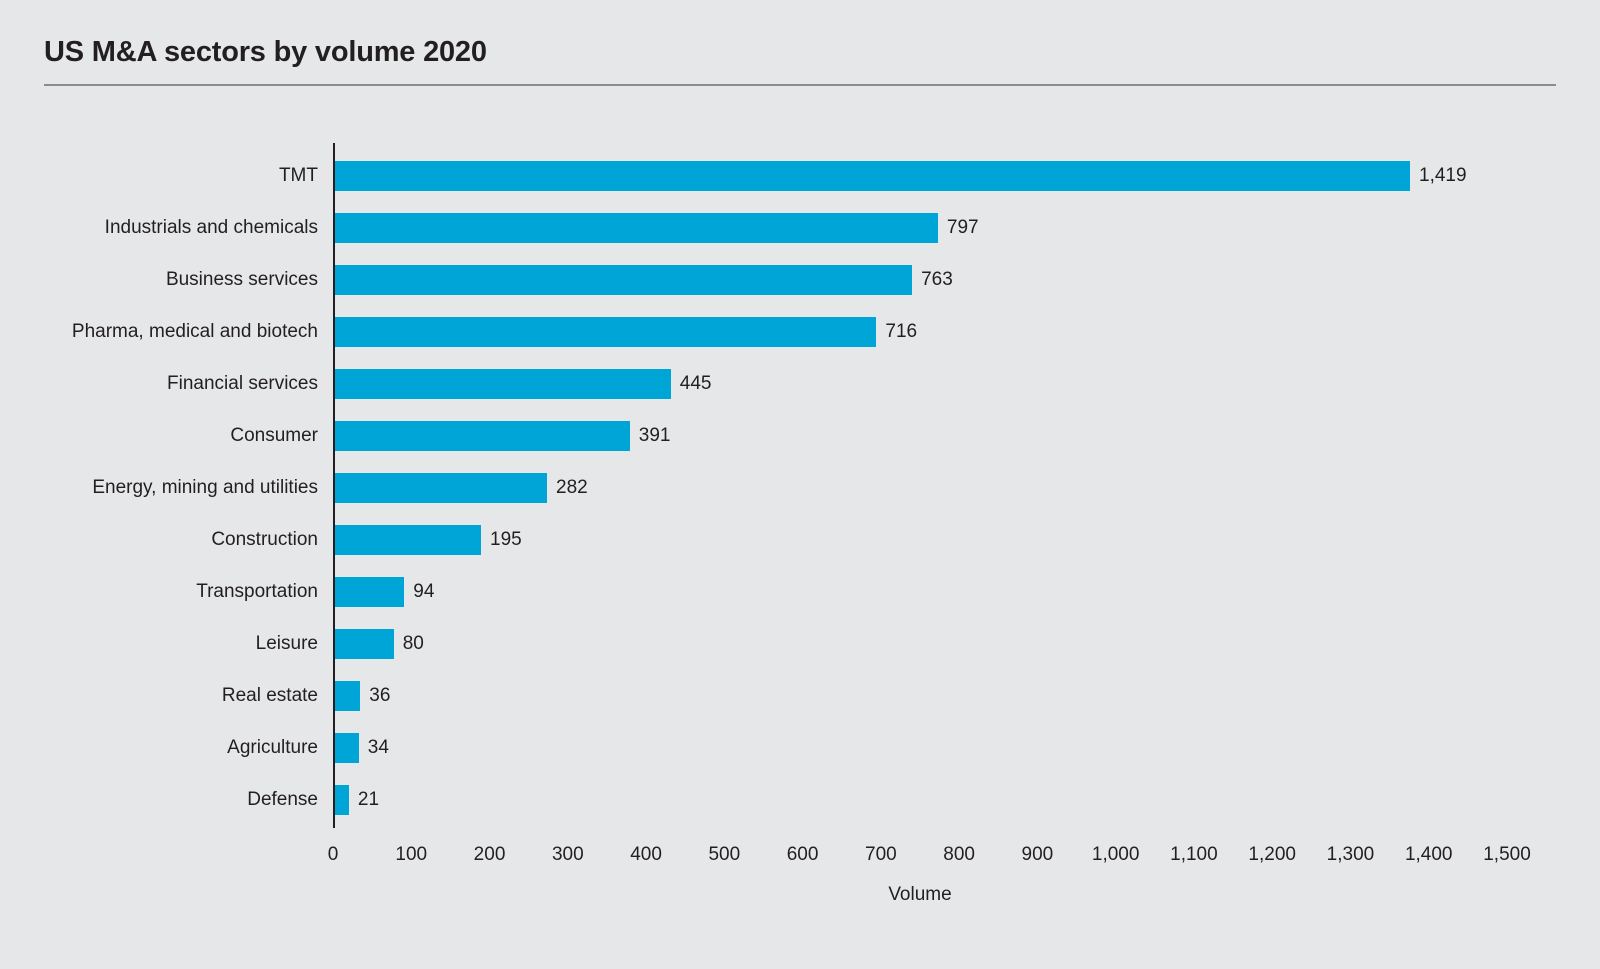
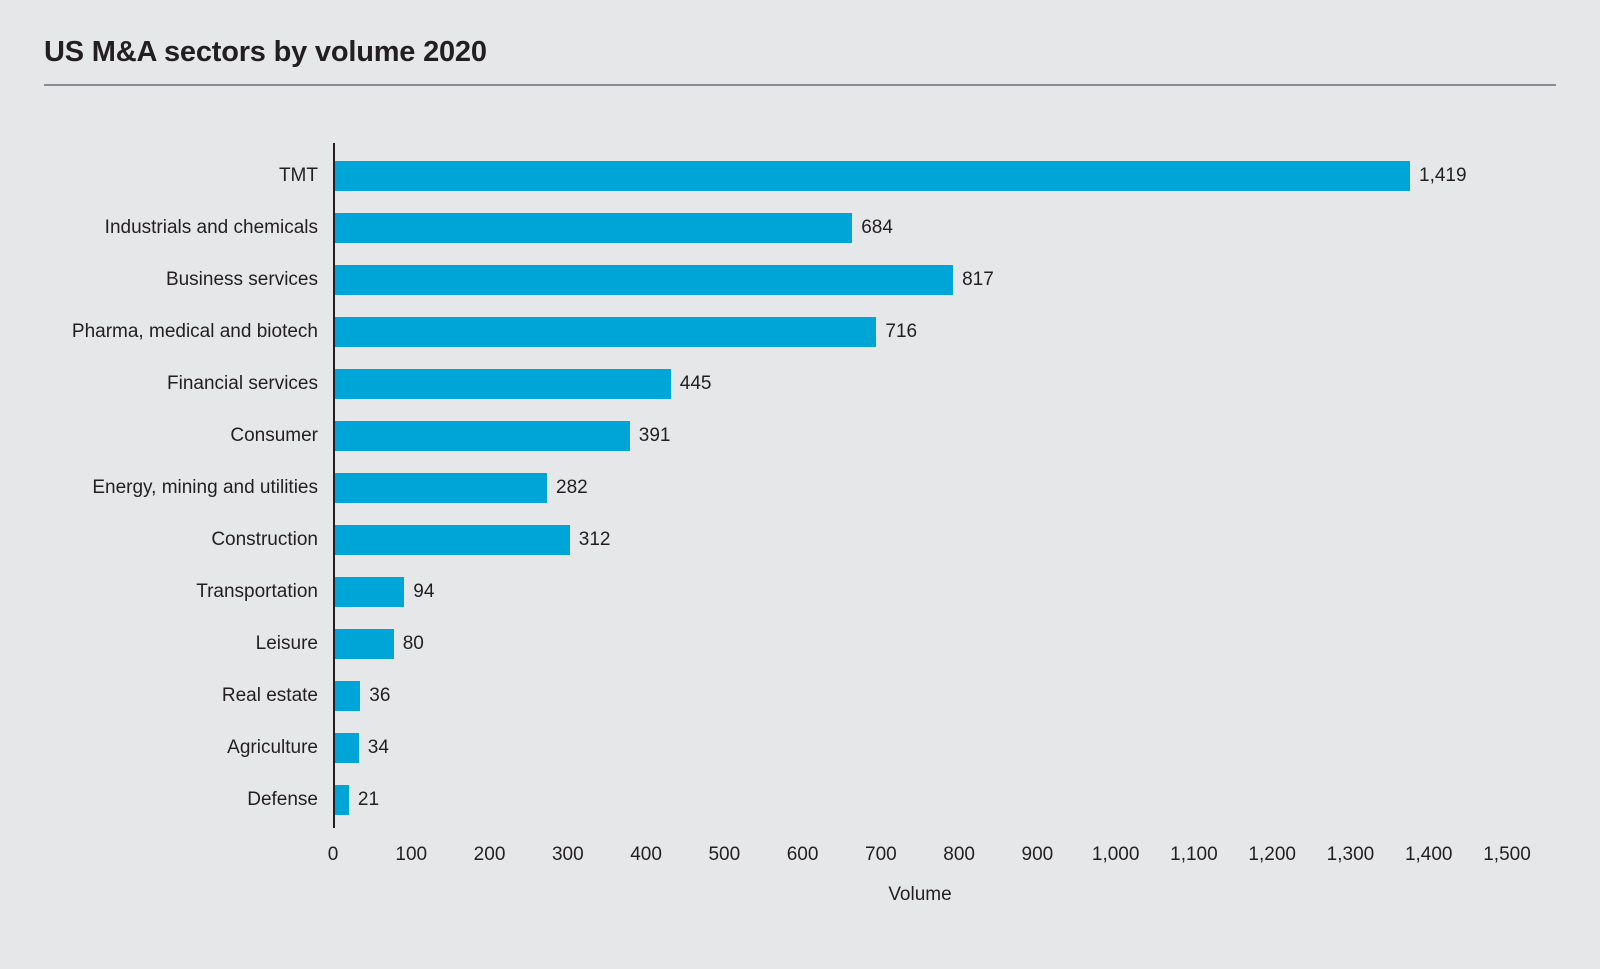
Industrials and chemicals: 797 -> 684
Business services: 763 -> 817
Construction: 195 -> 312
